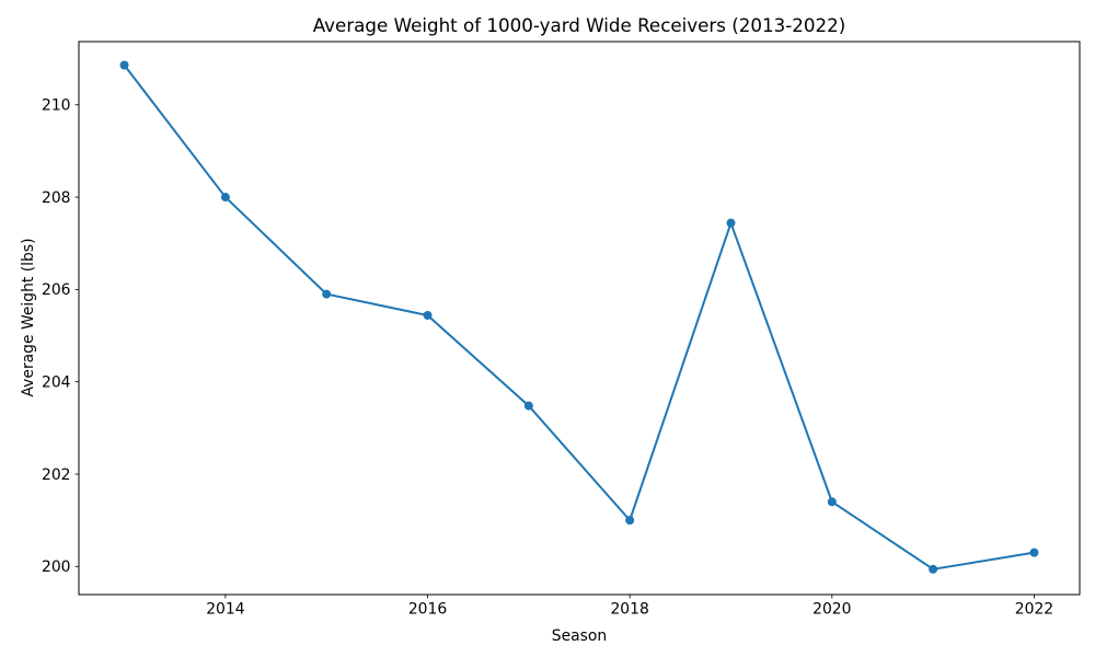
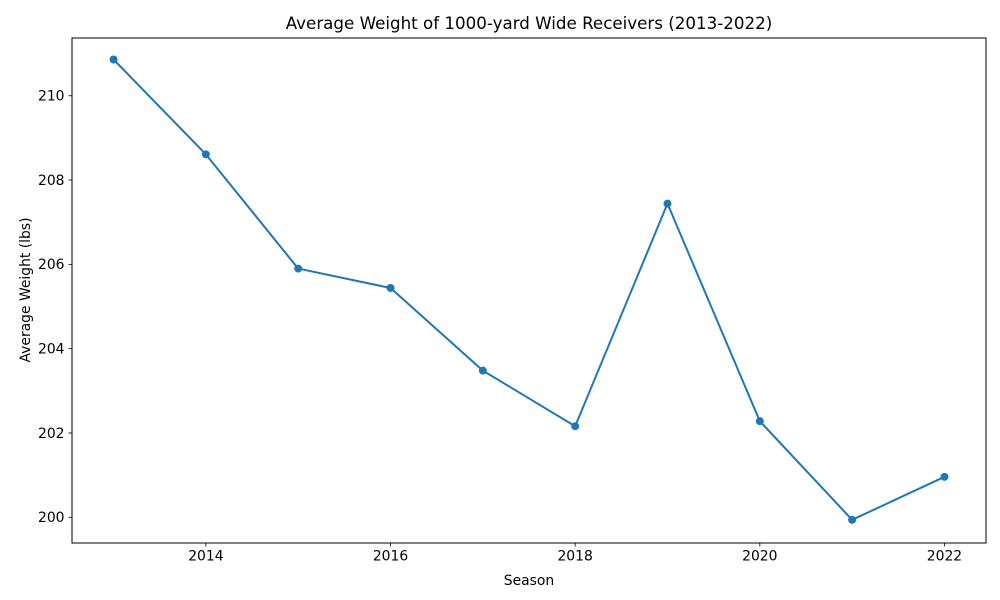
2014: 208.0 -> 208.6
2018: 201.0 -> 202.2
2020: 201.4 -> 202.3
2022: 200.3 -> 201.0
